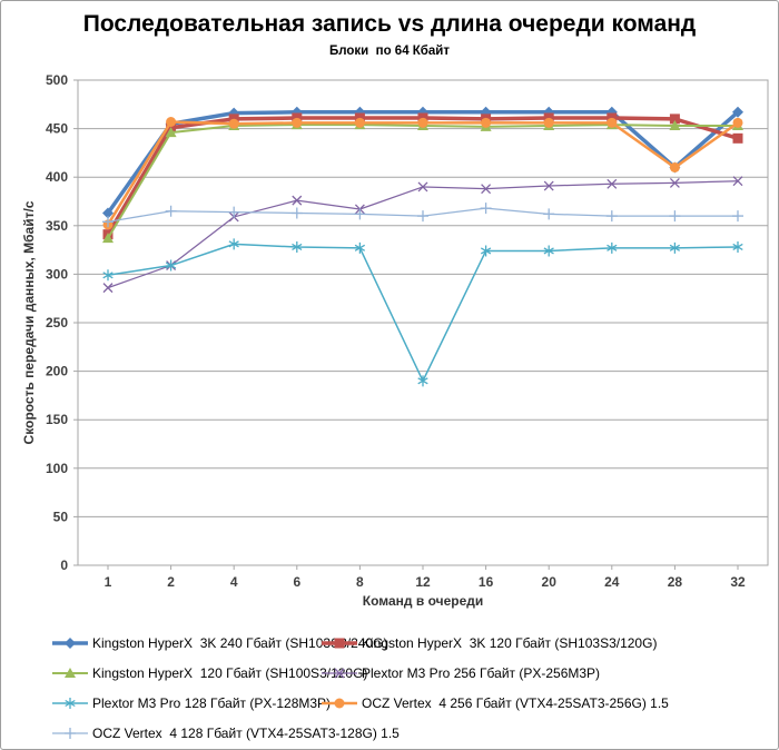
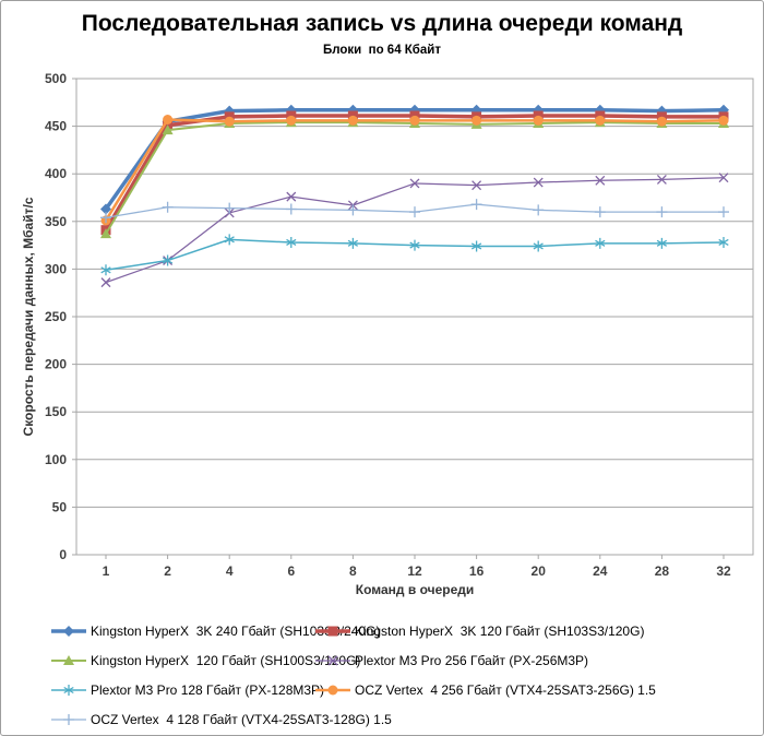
Plextor M3 Pro 128 Гбайт (PX-128M3P)/12: 190 -> 320
Kingston HyperX 3K 240 Гбайт (SH103S3/240G)/28: 410 -> 470
OCZ Vertex 4 256 Гбайт (VTX4-25SAT3-256G) 1.5/28: 410 -> 460
Kingston HyperX 3K 120 Гбайт (SH103S3/120G)/32: 440 -> 460
